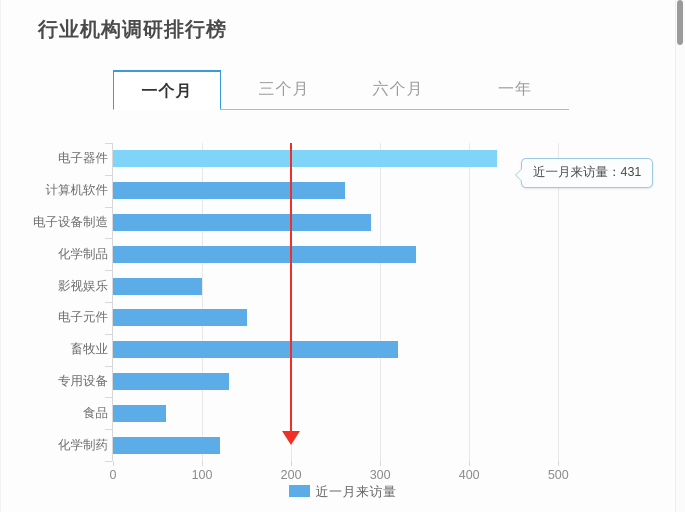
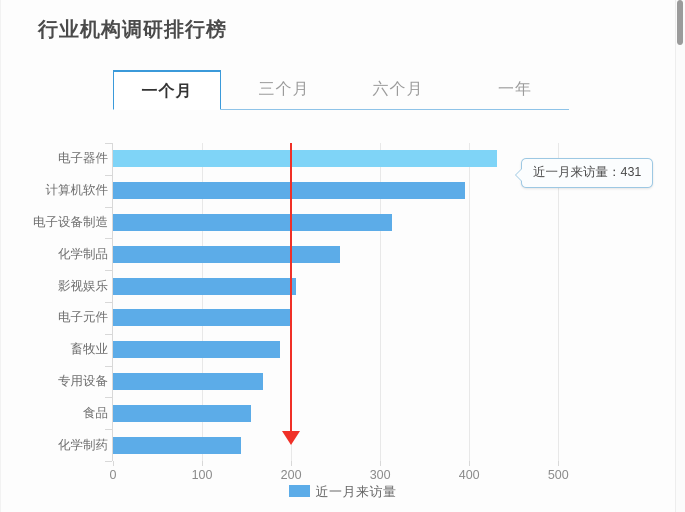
计算机软件: 260 -> 400
电子设备制造: 290 -> 310
化学制品: 340 -> 260
影视娱乐: 100 -> 210
电子元件: 150 -> 200
畜牧业: 320 -> 190
专用设备: 130 -> 170
食品: 60 -> 160
化学制药: 120 -> 140
